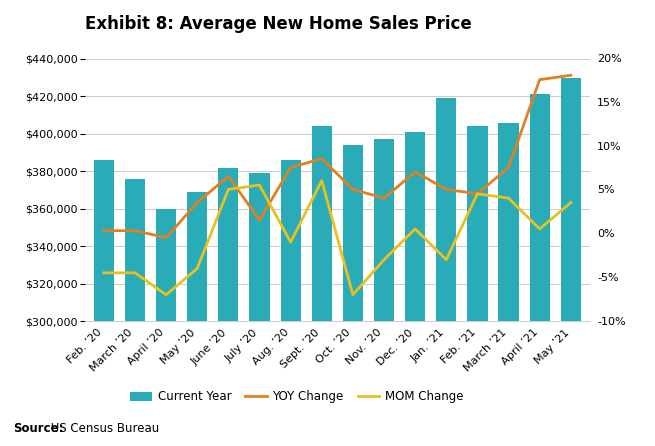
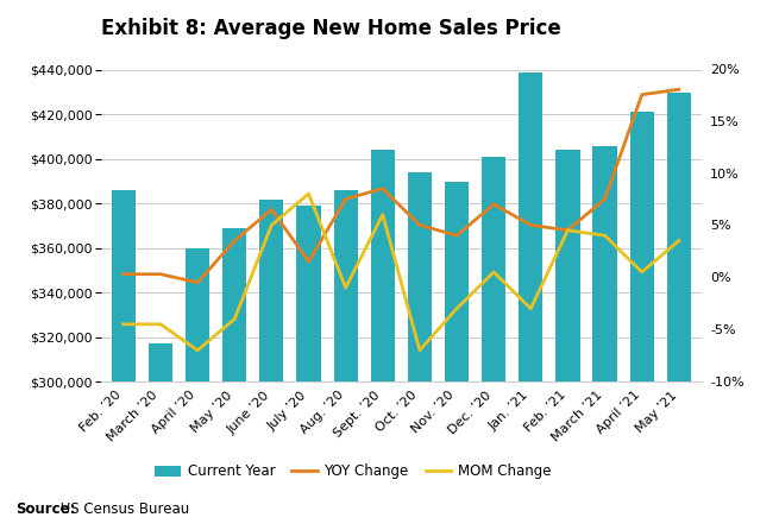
Current Year/March ’20: $376,000 -> $317,000
MOM Change/July ’20: 5.5% -> 8.0%
Current Year/Nov. ’20: $397,000 -> $390,000
Current Year/Jan. ’21: $419,000 -> $439,000
